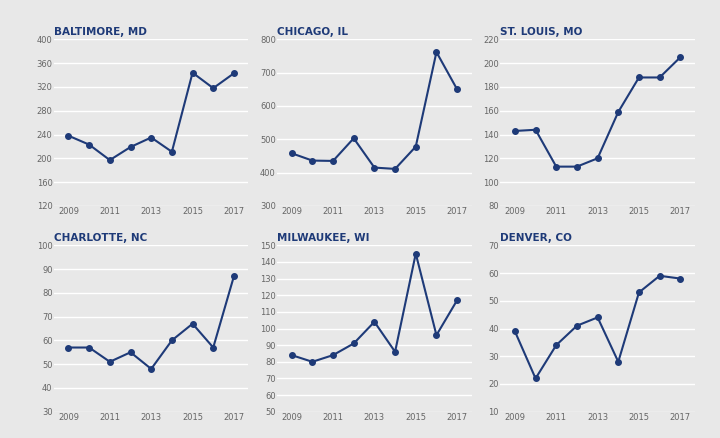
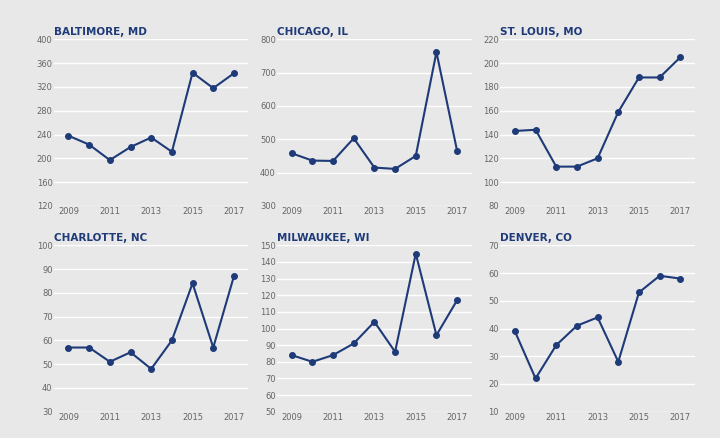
CHICAGO, IL/2015: 478 -> 450
CHICAGO, IL/2017: 650 -> 465
CHARLOTTE, NC/2015: 67 -> 84
